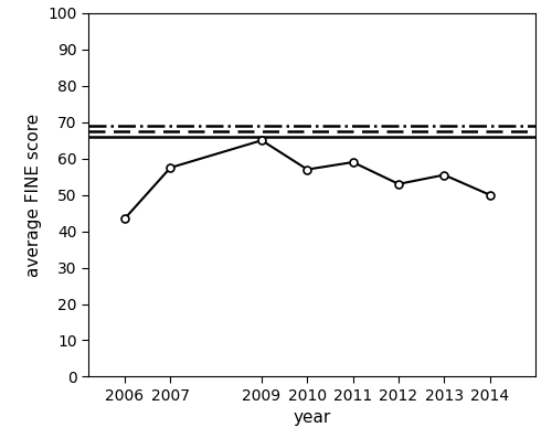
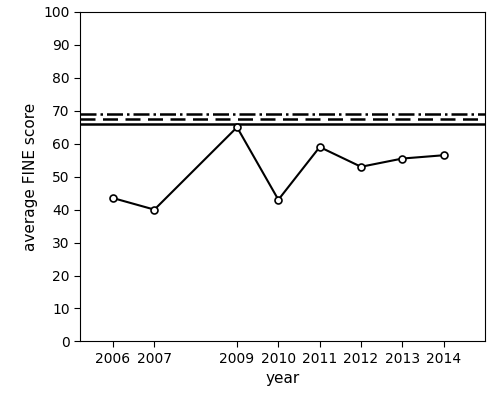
2007: 57.5 -> 40.0
2010: 57.0 -> 43.0
2014: 50.0 -> 56.5
